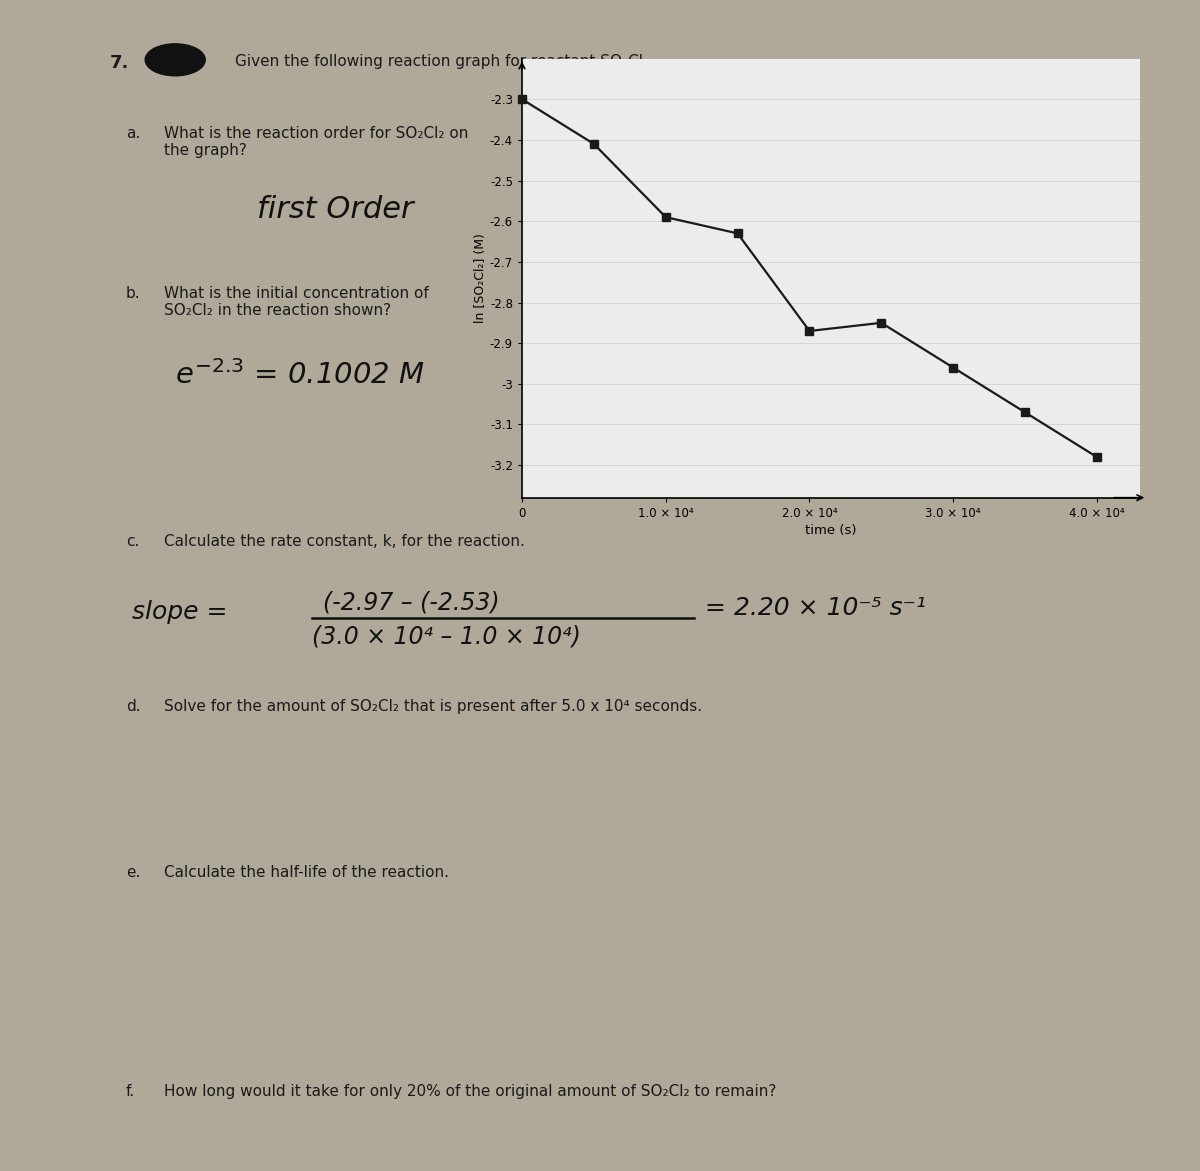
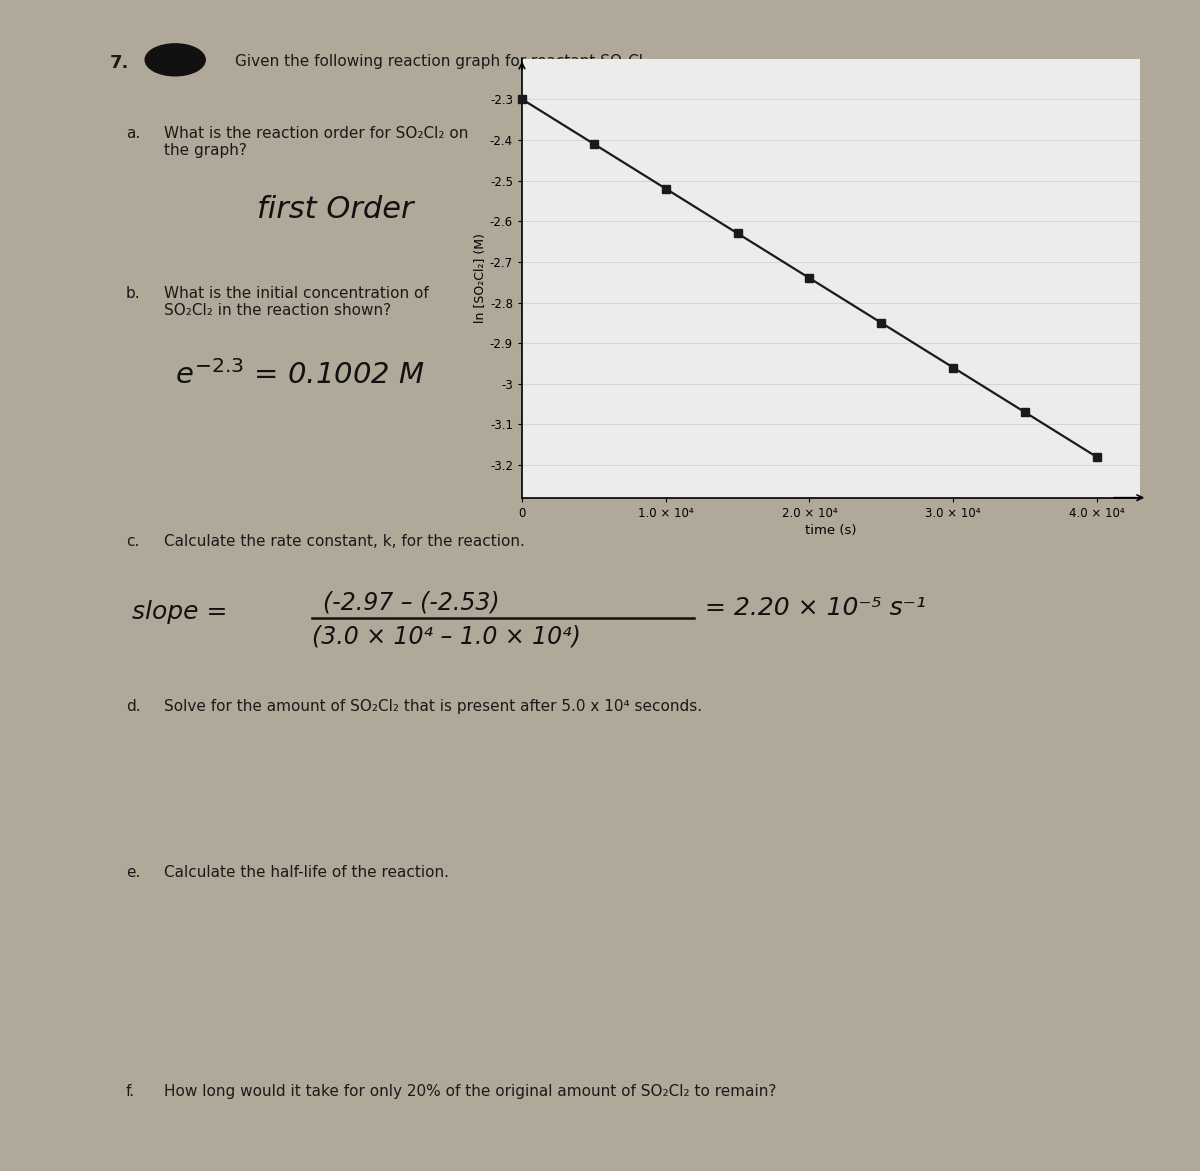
1.0 × 10⁴: -2.59 -> -2.52
2.0 × 10⁴: -2.87 -> -2.74
